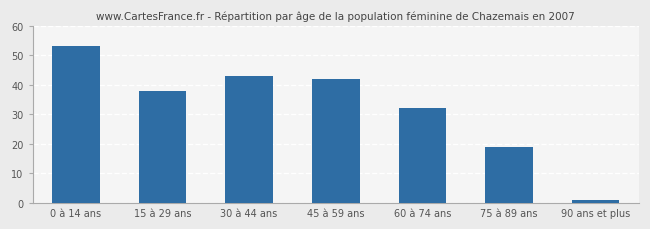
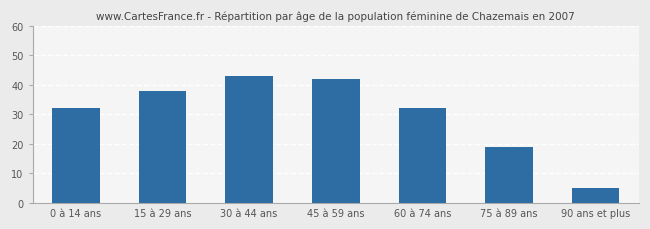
0 à 14 ans: 53 -> 32
90 ans et plus: 1 -> 5
